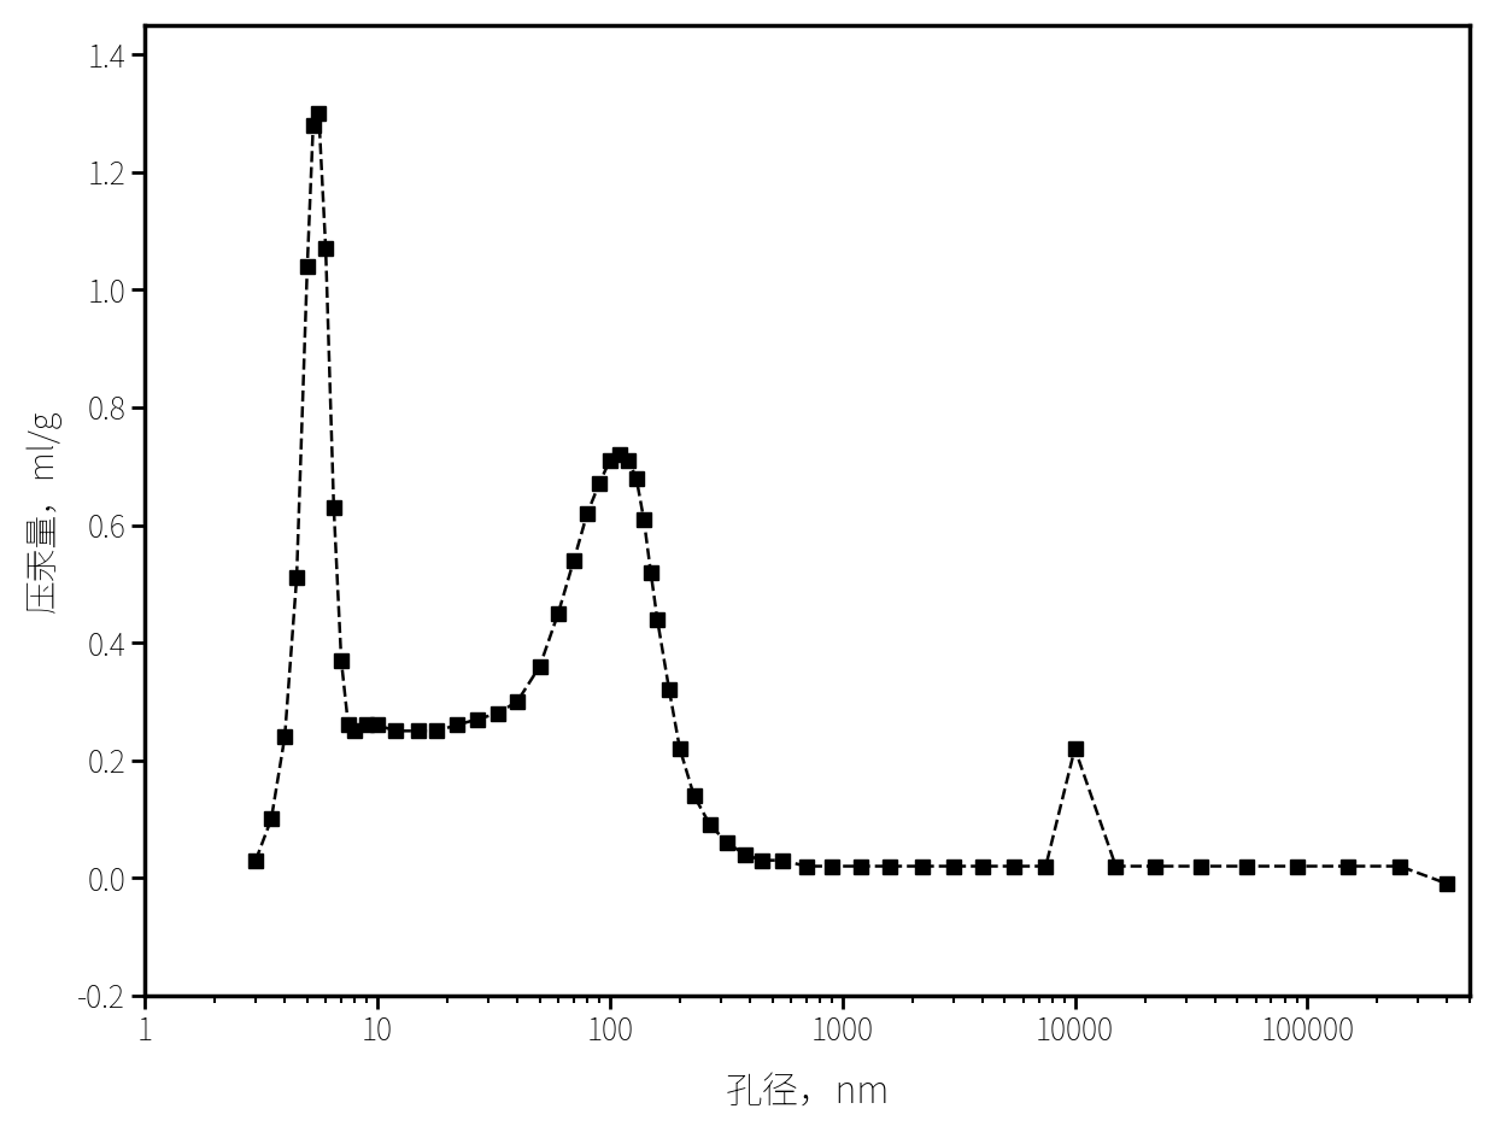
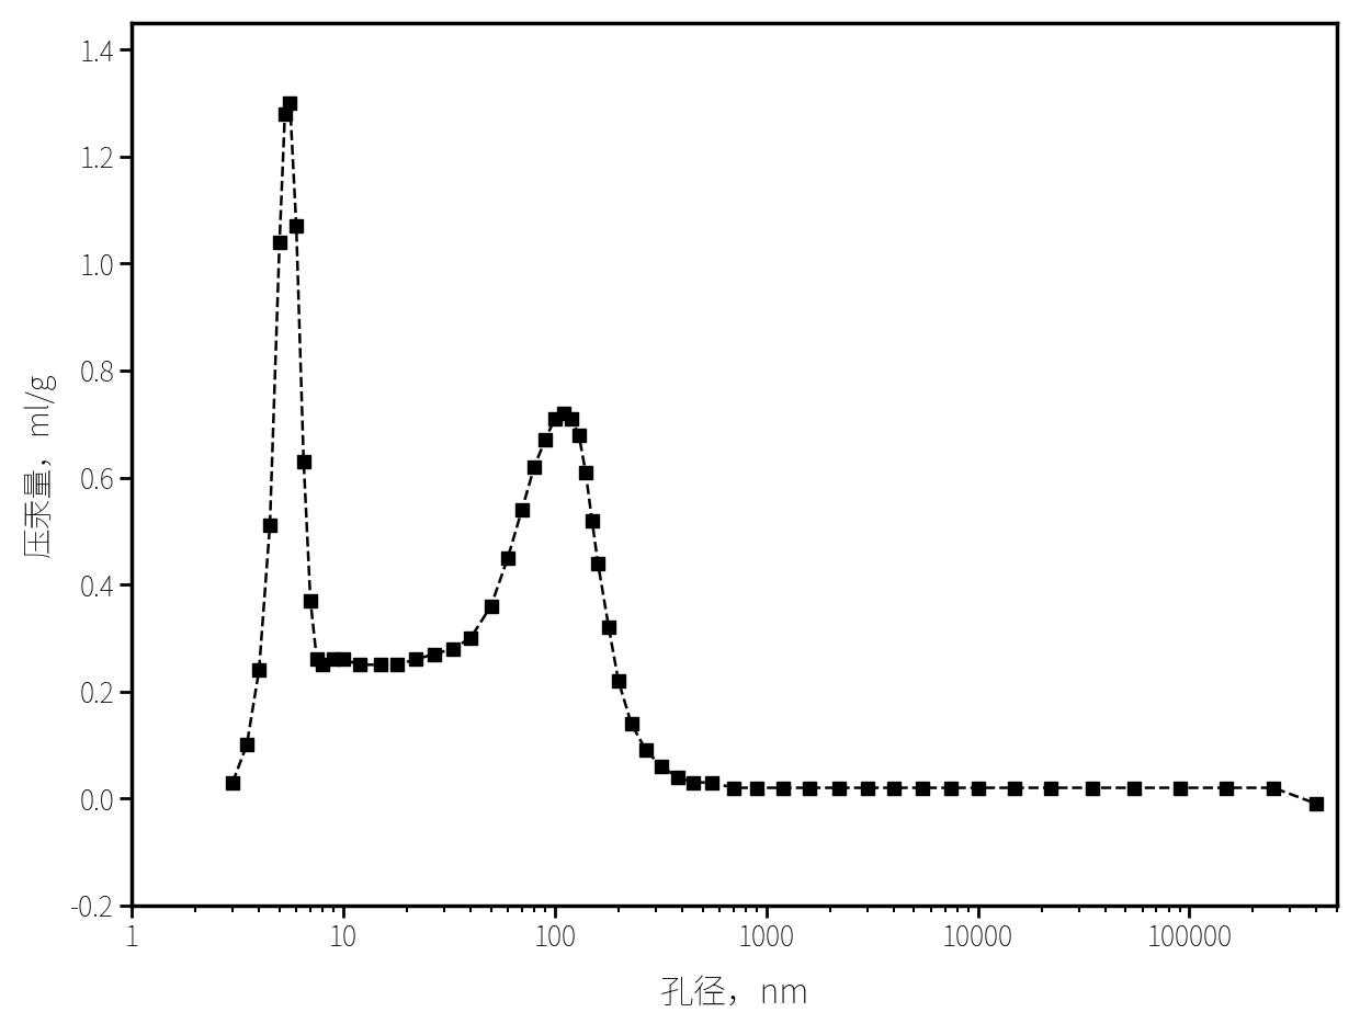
10000: 0.22 -> 0.02
